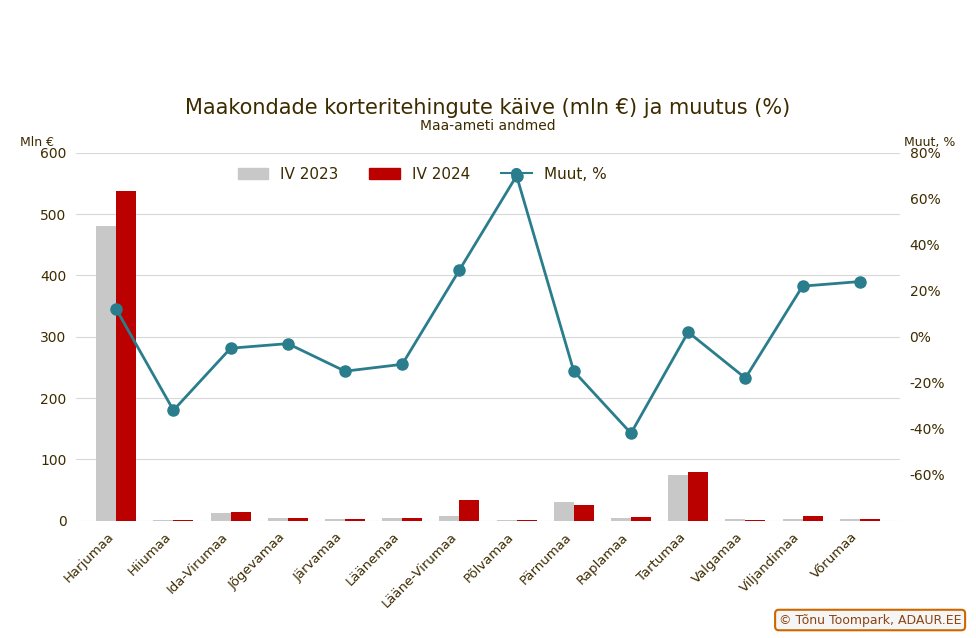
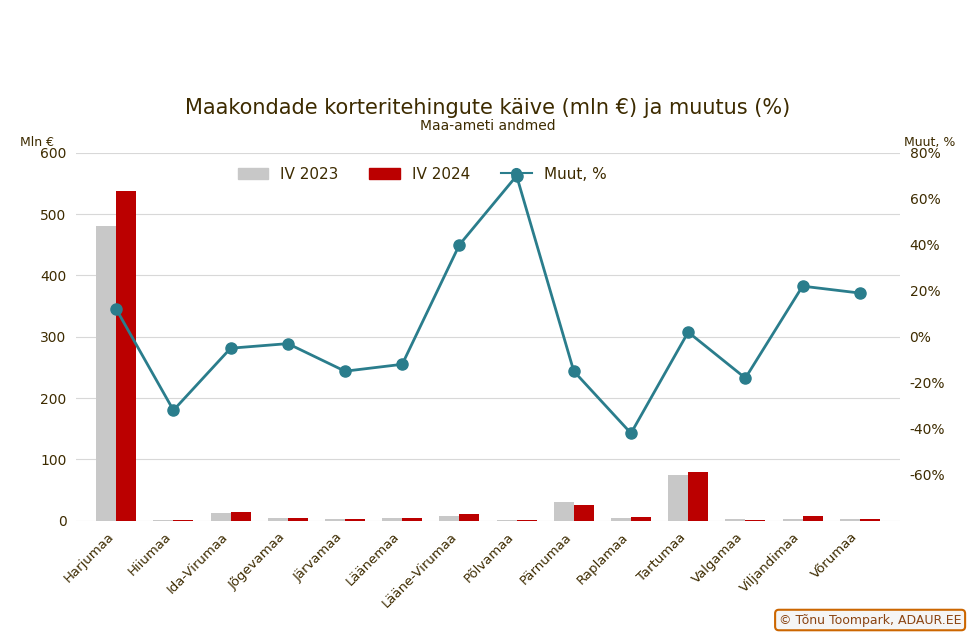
Muut, %/Lääne-Virumaa: 29% -> 40%
IV 2024/Lääne-Virumaa: 34 -> 10
Muut, %/Võrumaa: 24% -> 19%
